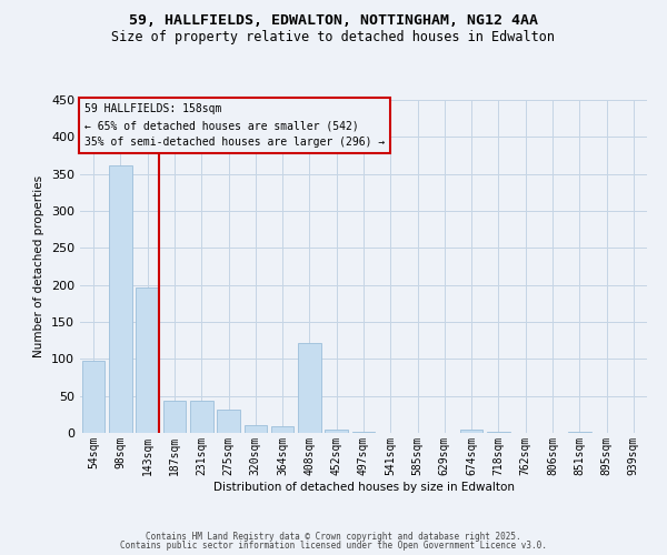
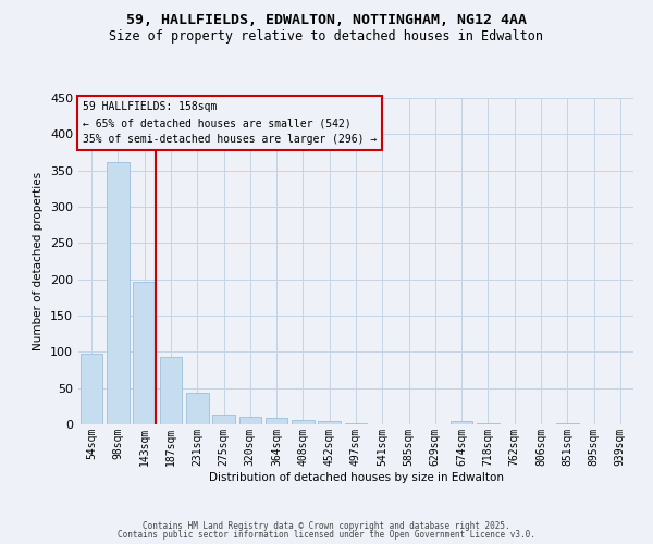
187sqm: 44 -> 93
275sqm: 32 -> 13
408sqm: 122 -> 6
